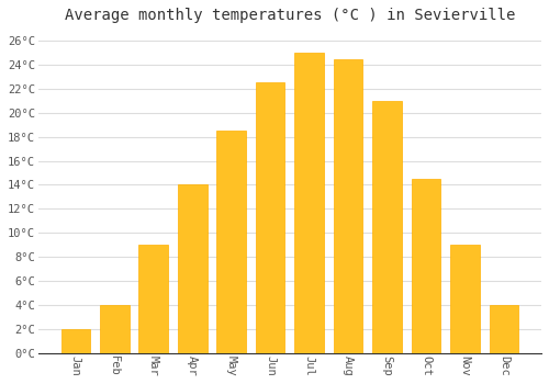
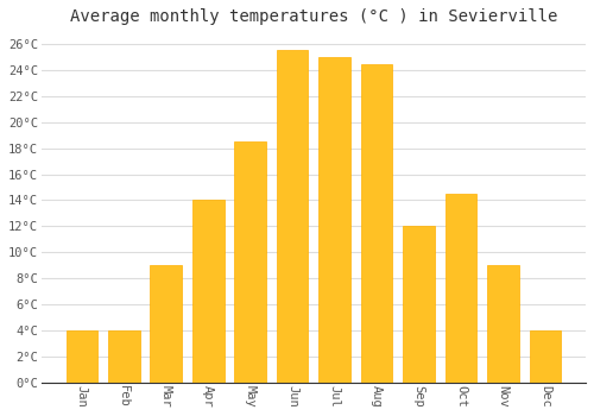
Jan: 2.0°C -> 4.0°C
Jun: 22.5°C -> 25.6°C
Sep: 21.0°C -> 12.0°C
